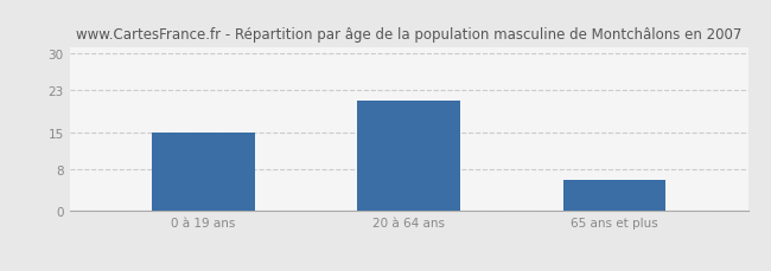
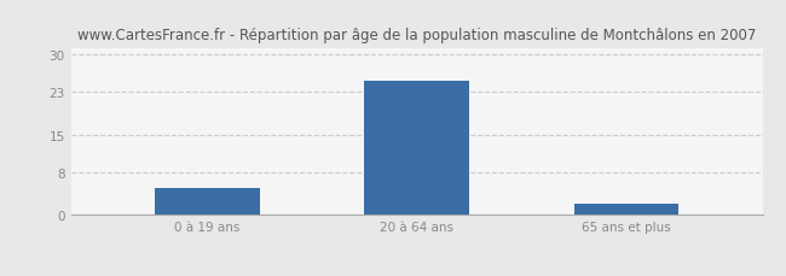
0 à 19 ans: 15 -> 5
20 à 64 ans: 21 -> 25
65 ans et plus: 6 -> 2
